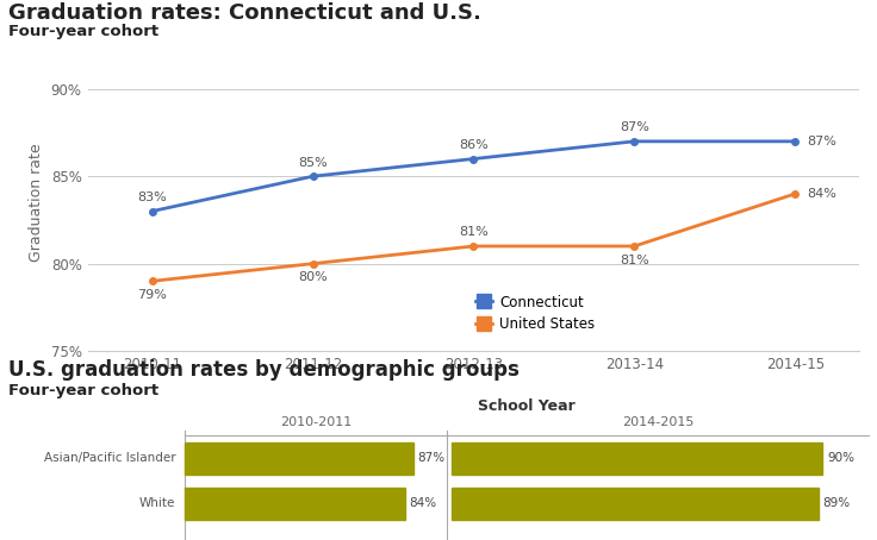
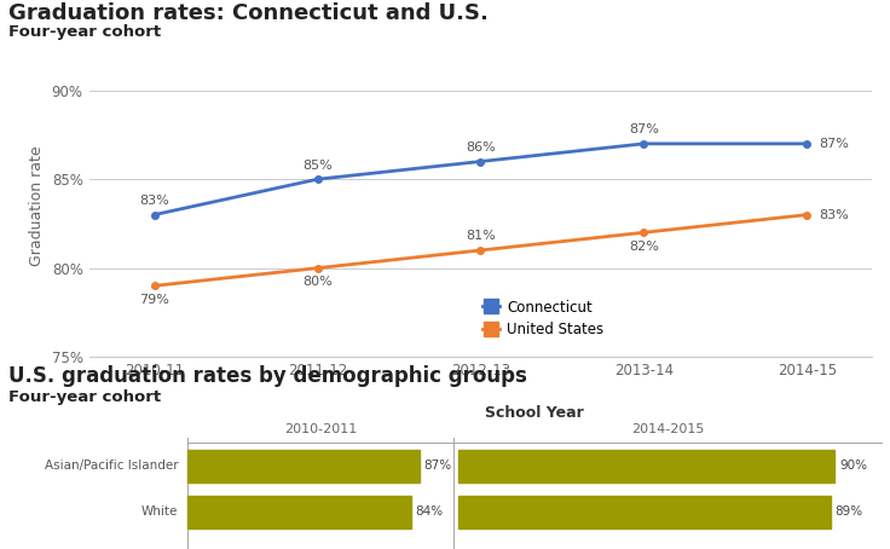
United States/2013-14: 81% -> 82%
United States/2014-15: 84% -> 83%
